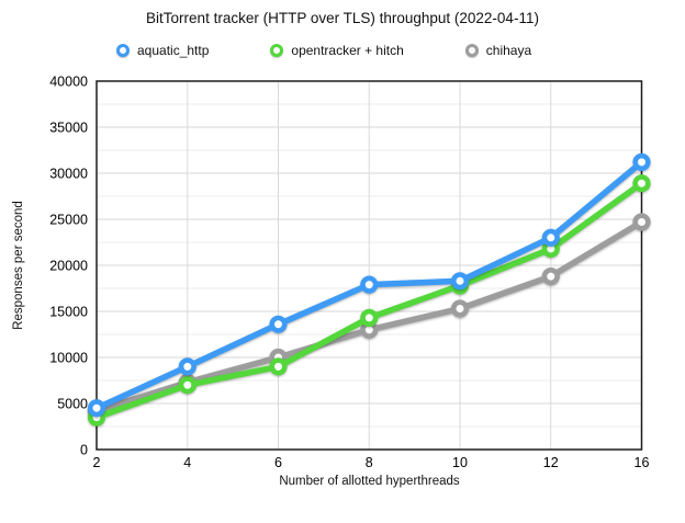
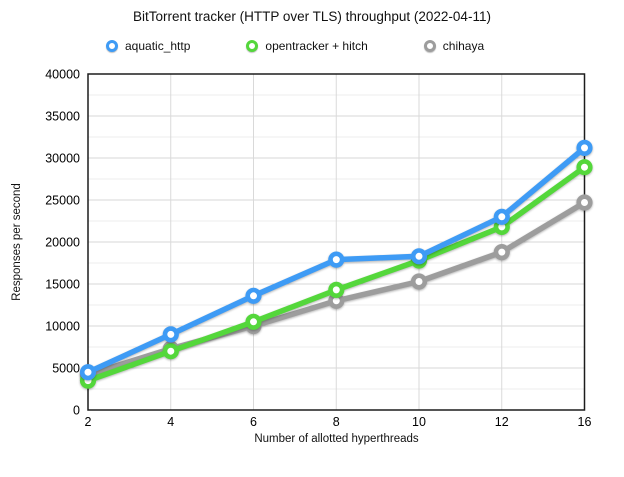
opentracker + hitch/6: 9000 -> 10000
